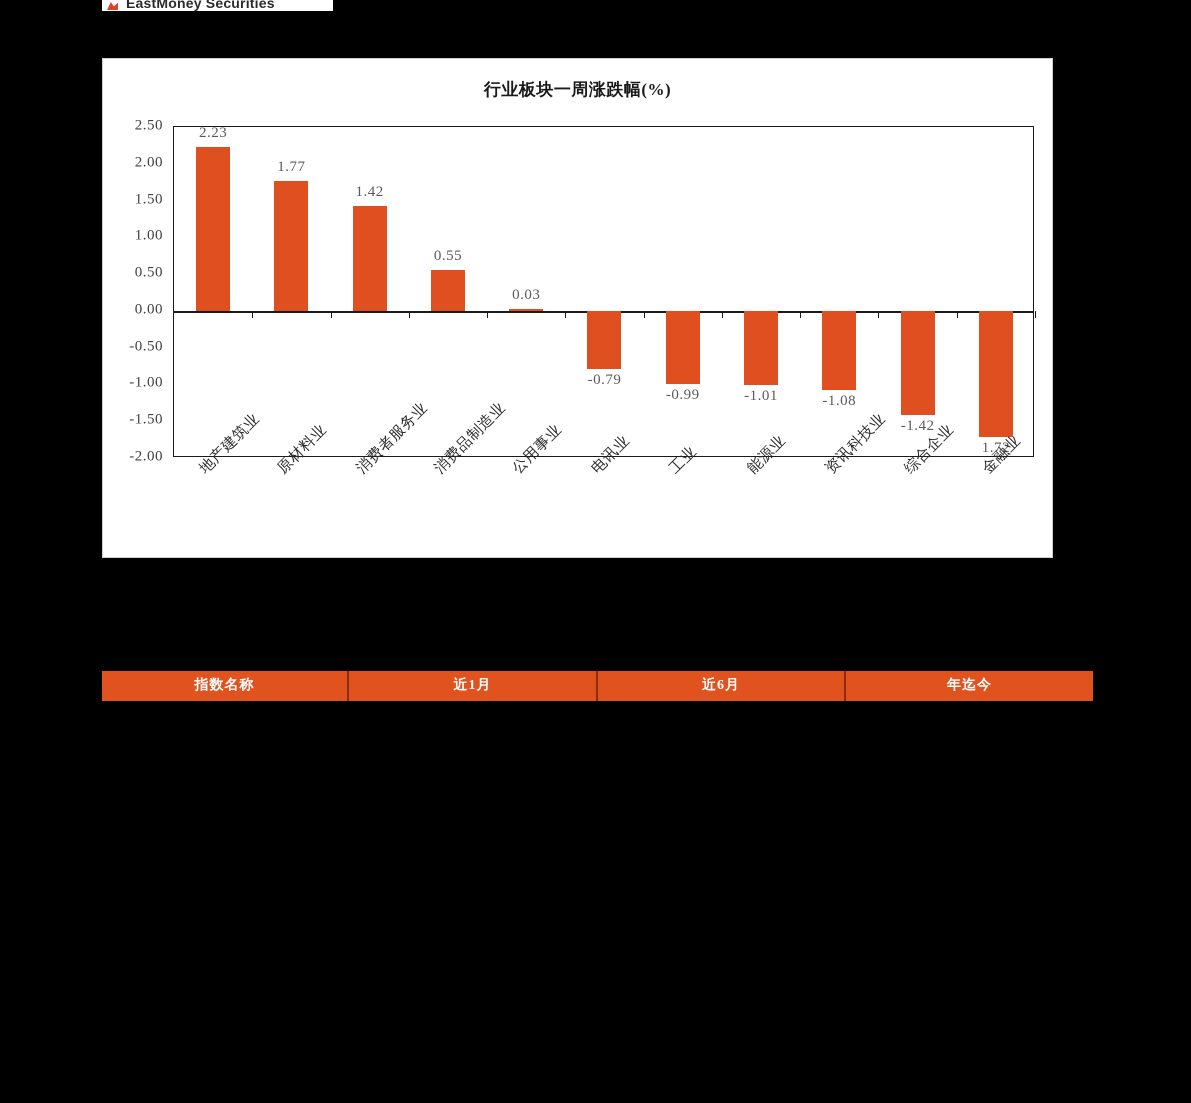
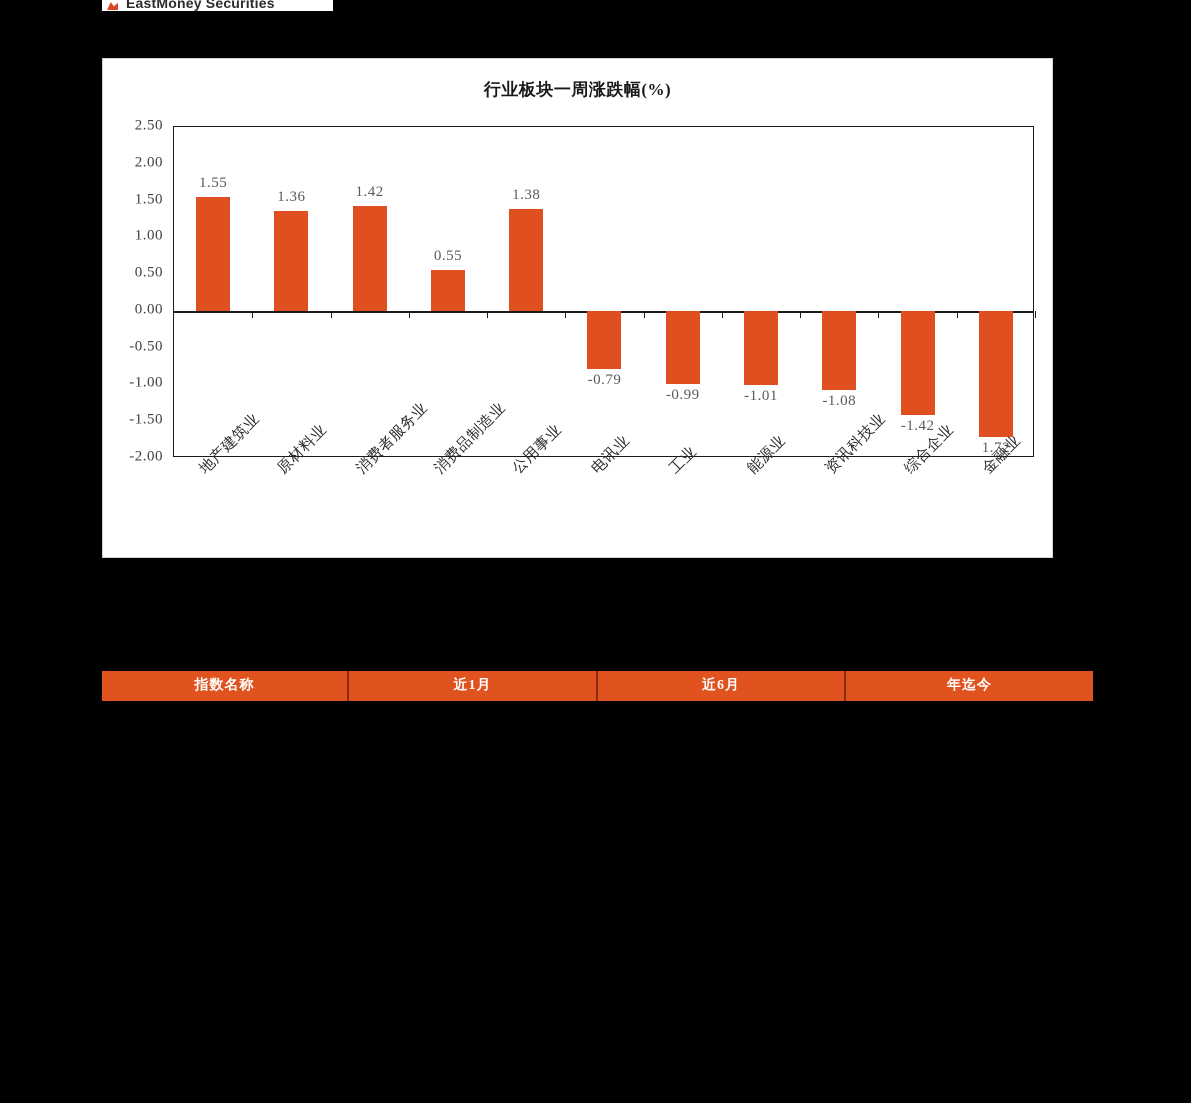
地产建筑业: 2.23 -> 1.55
原材料业: 1.77 -> 1.36
公用事业: 0.03 -> 1.38
